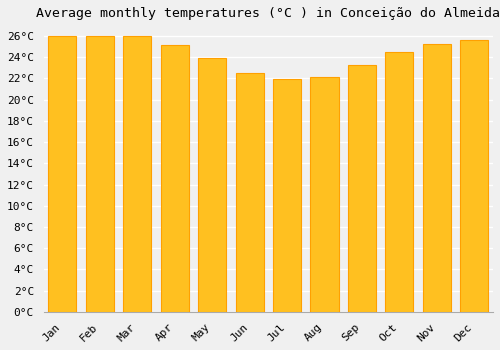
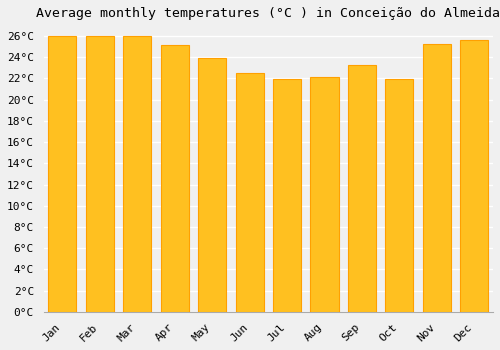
Oct: 24.5°C -> 21.9°C
